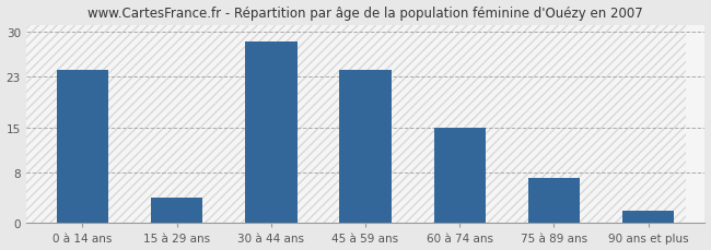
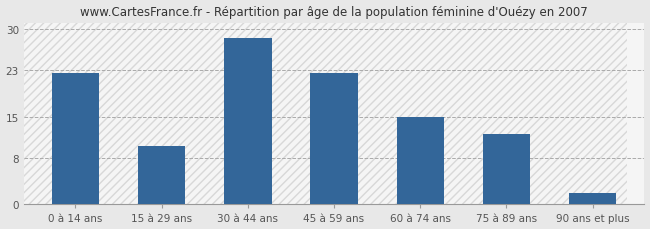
0 à 14 ans: 24.0 -> 22.5
15 à 29 ans: 4.0 -> 10.0
45 à 59 ans: 24.0 -> 22.5
75 à 89 ans: 7.0 -> 12.0
